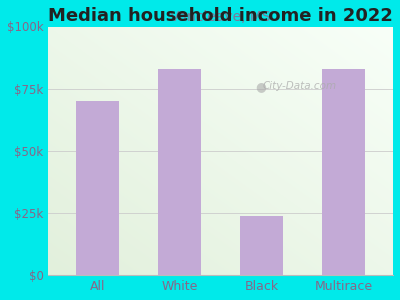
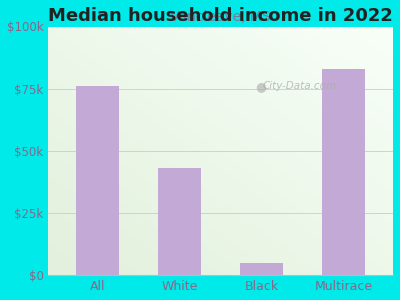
All: $70k -> $76k
White: $83k -> $43k
Black: $24k -> $5k
